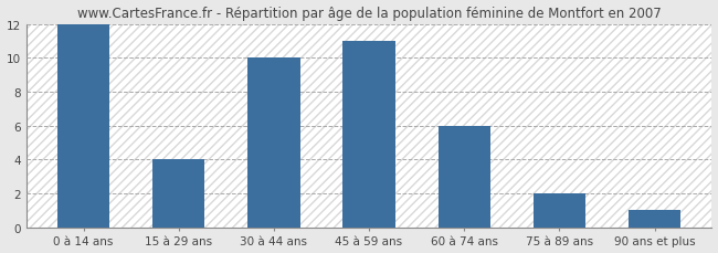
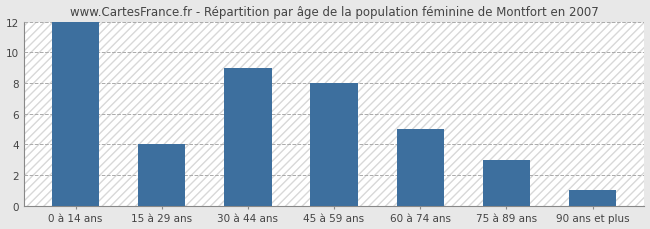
30 à 44 ans: 10 -> 9
45 à 59 ans: 11 -> 8
60 à 74 ans: 6 -> 5
75 à 89 ans: 2 -> 3
